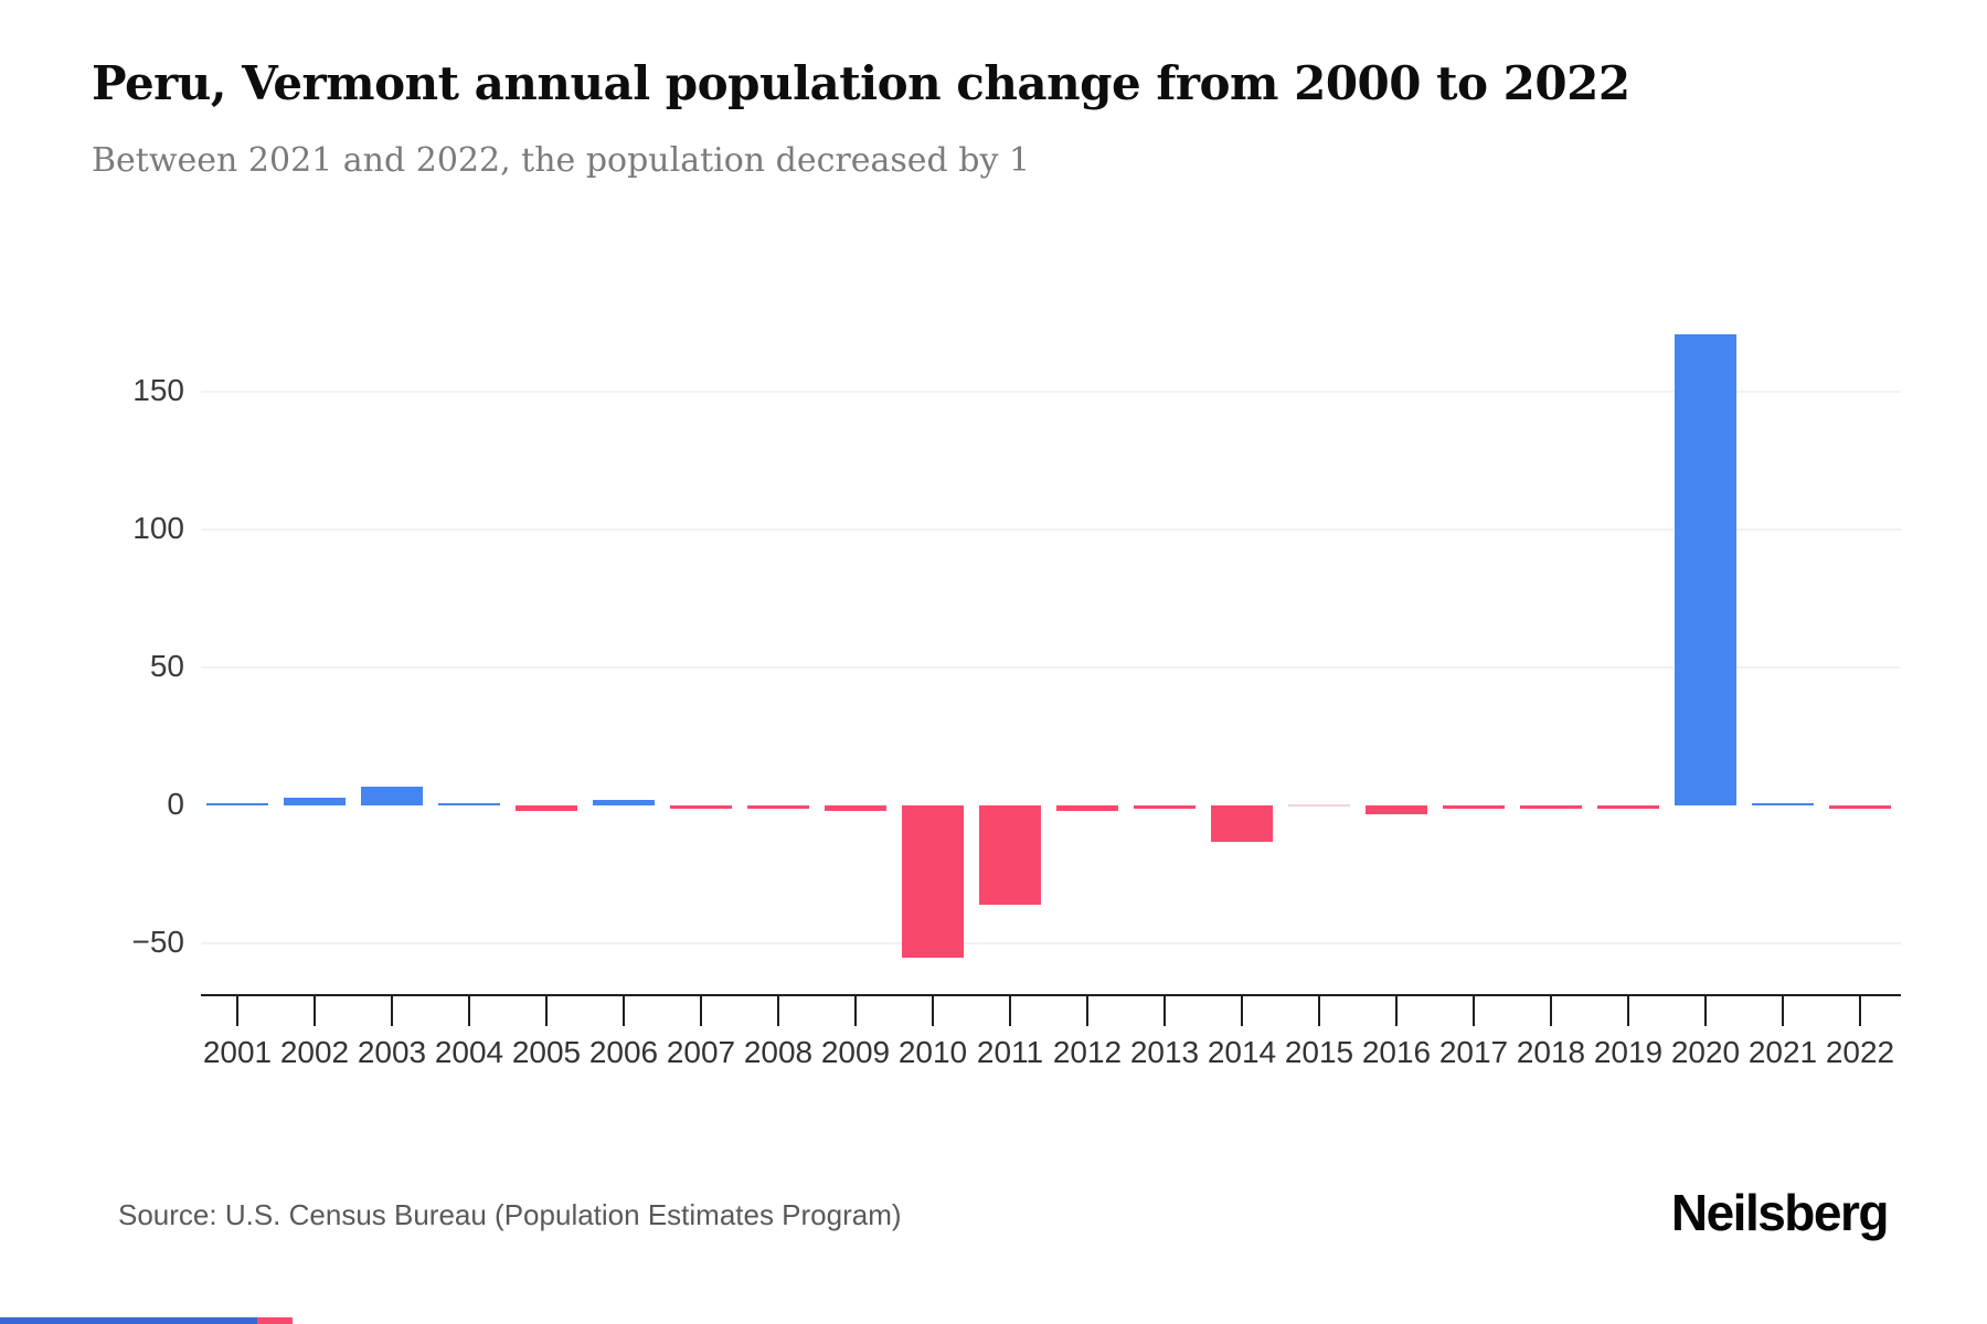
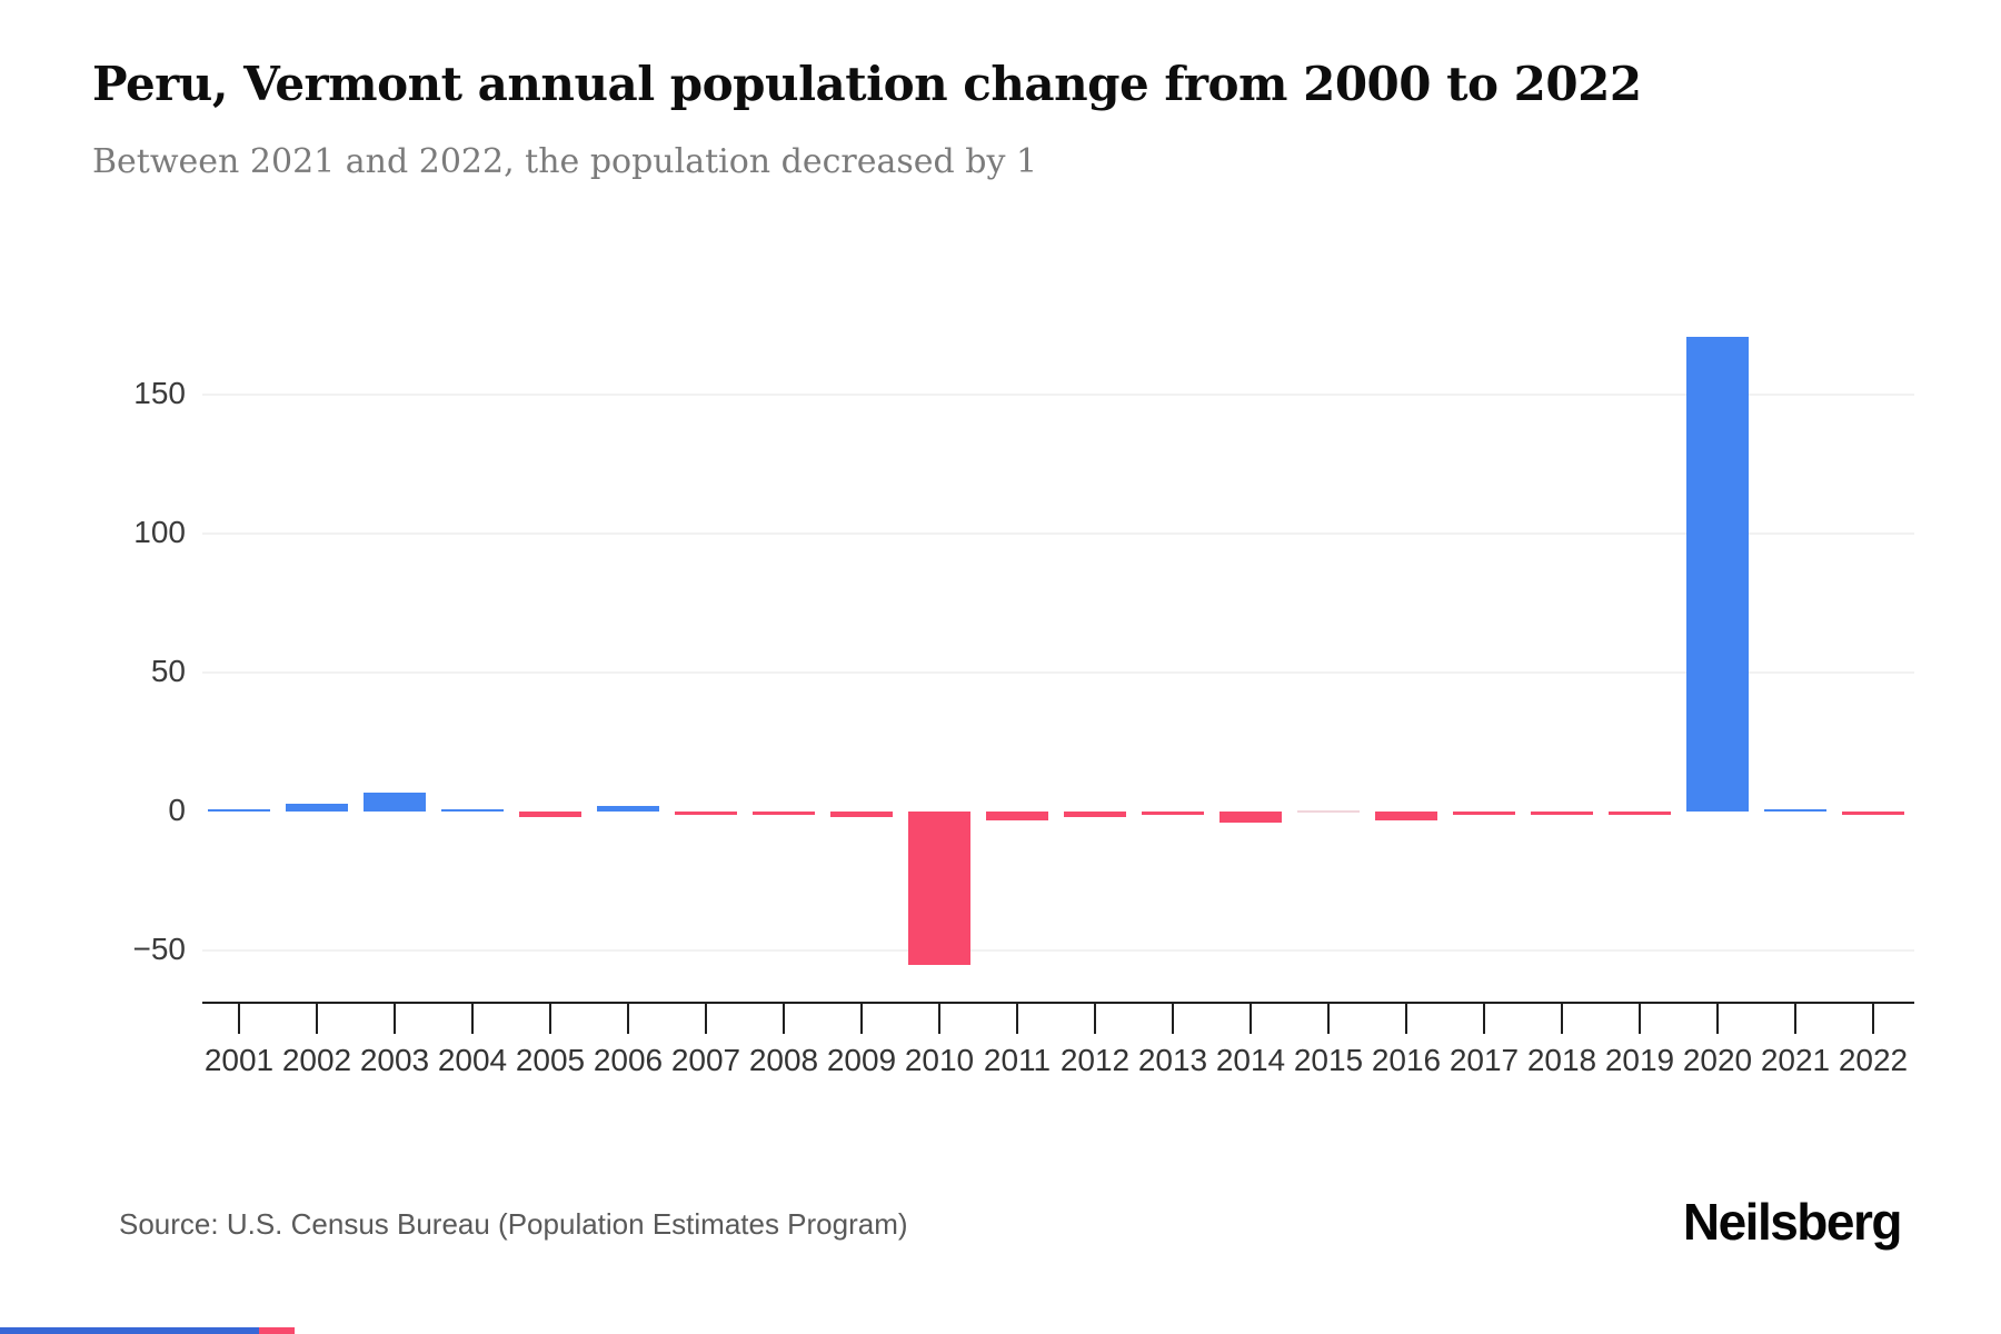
2011: -36 -> -3
2014: -13 -> -4
